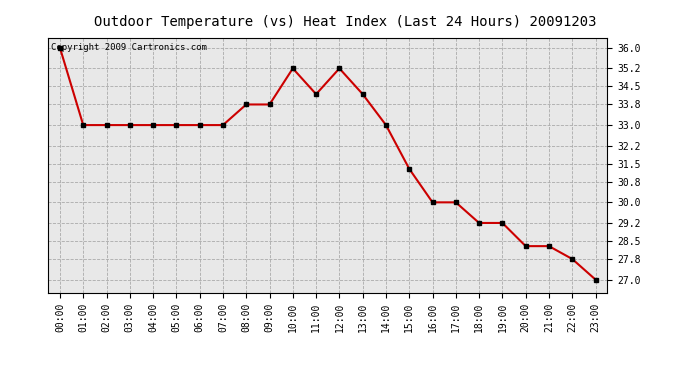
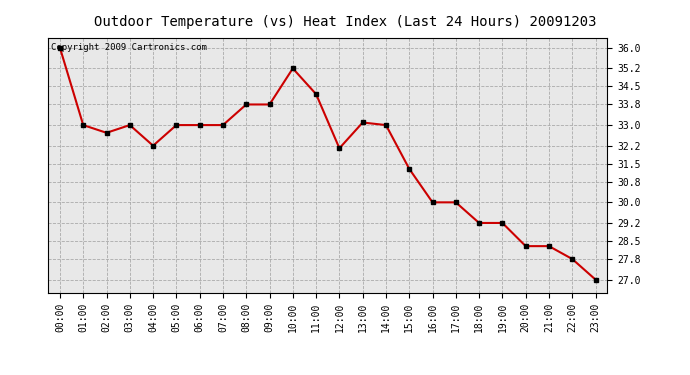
02:00: 33.0 -> 32.7
04:00: 33.0 -> 32.2
12:00: 35.2 -> 32.1
13:00: 34.2 -> 33.1
